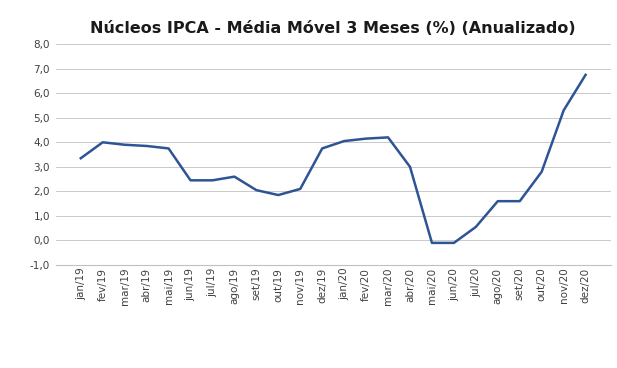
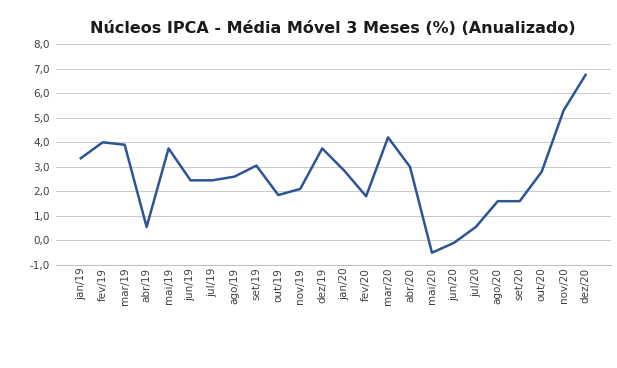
abr/19: 3,85 -> 0,55
set/19: 2,05 -> 3,05
jan/20: 4,05 -> 2,85
fev/20: 4,15 -> 1,80
mai/20: -0,10 -> -0,50
